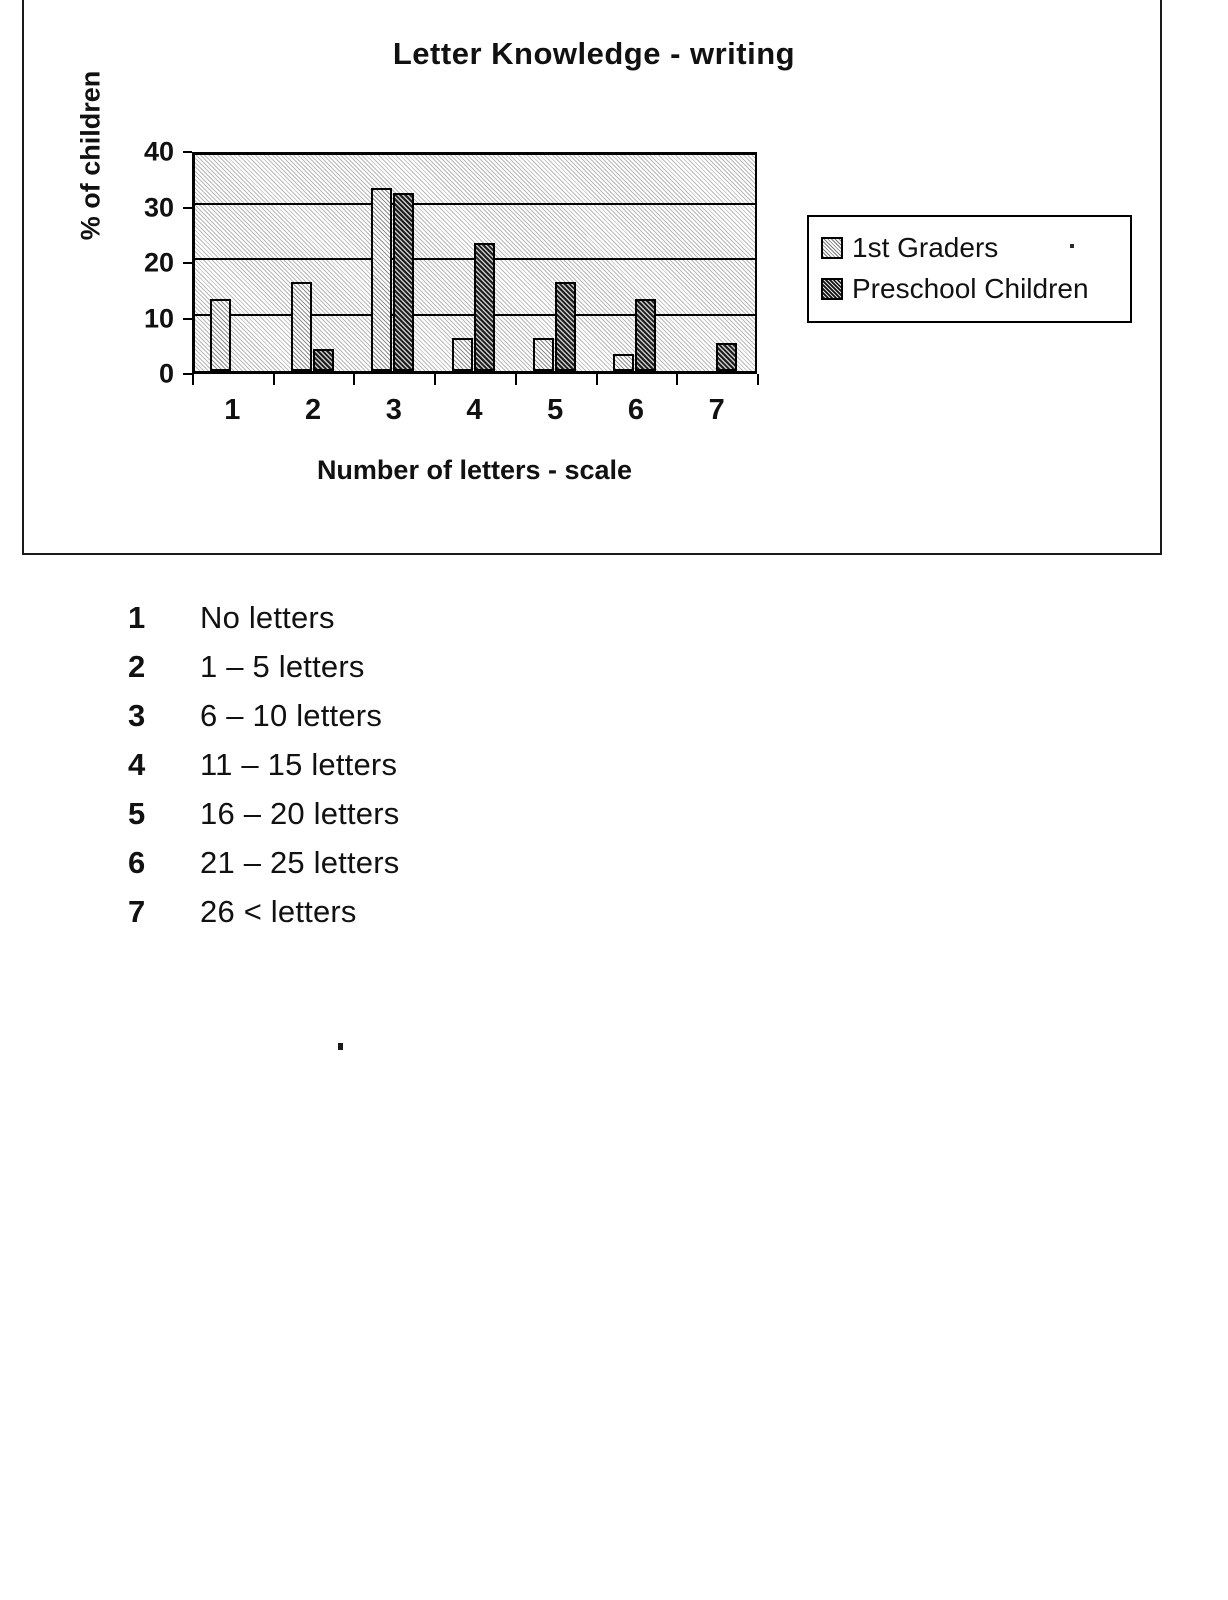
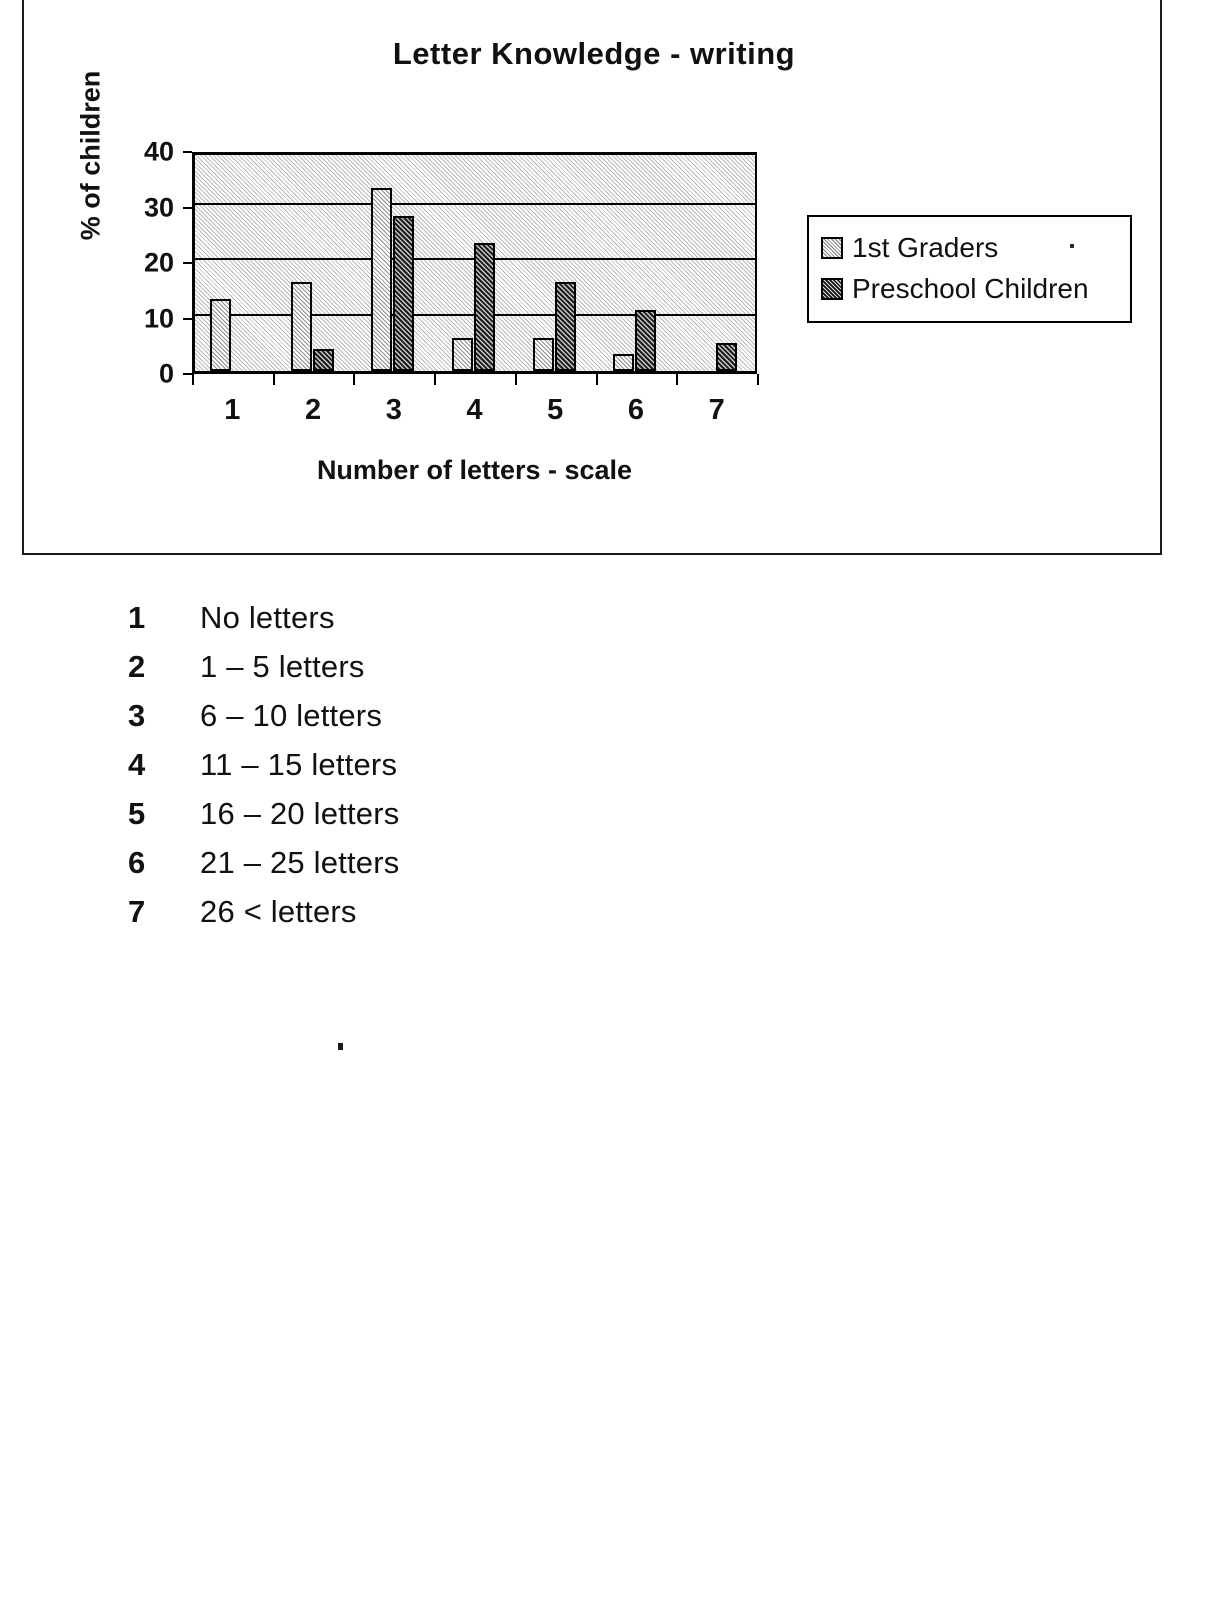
Preschool Children/3: 32 -> 28
Preschool Children/6: 13 -> 11
